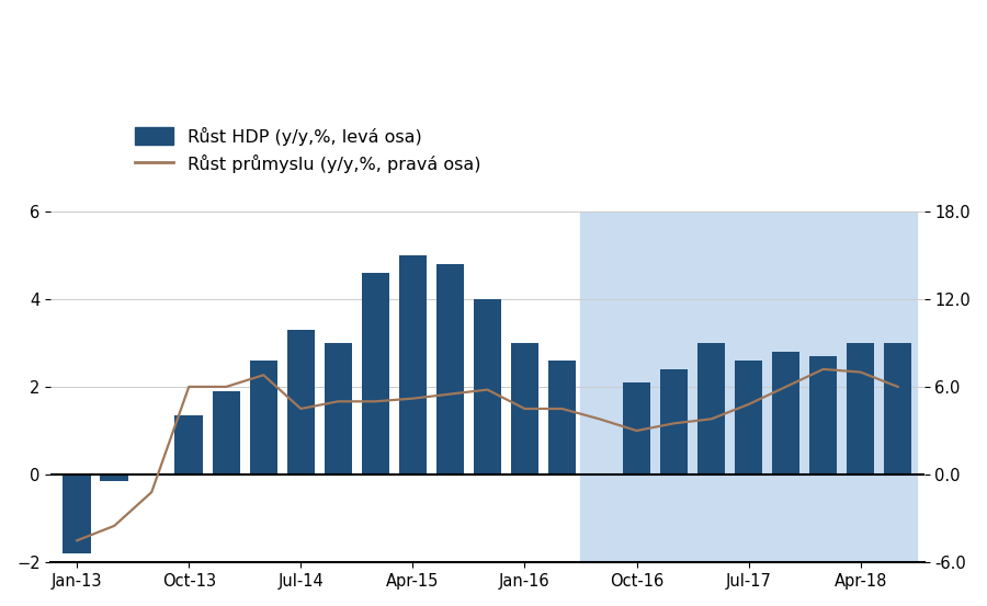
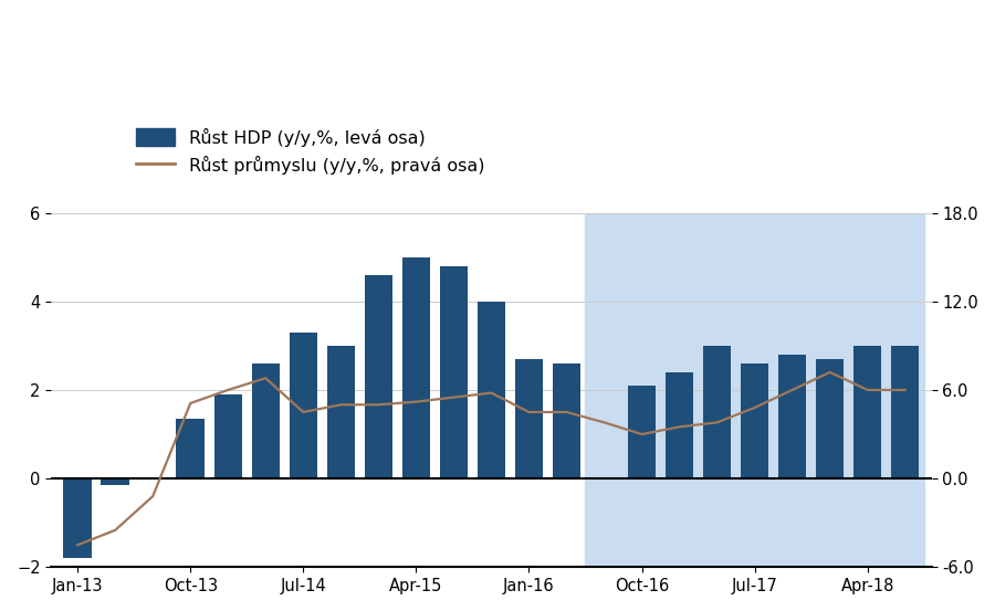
Růst průmyslu (y/y,%, pravá osa)/Oct-13: 6.0 -> 5.1
Růst HDP (y/y,%, levá osa)/Jan-16: 3.00 -> 2.70
Růst průmyslu (y/y,%, pravá osa)/Apr-18: 7.0 -> 6.0
